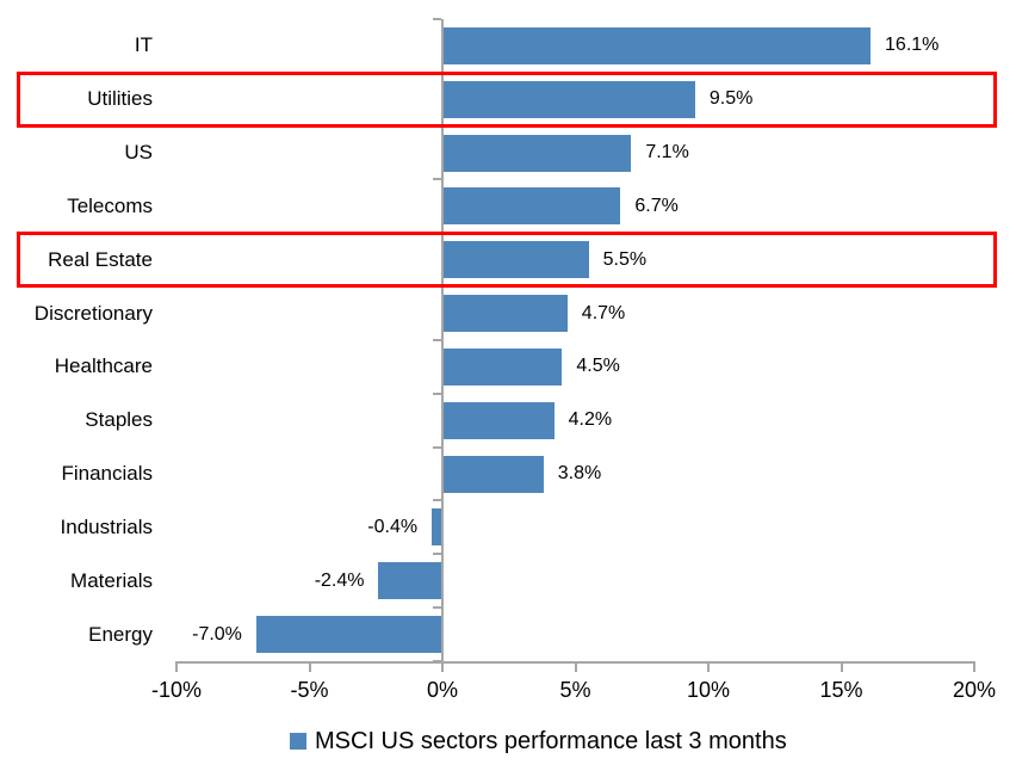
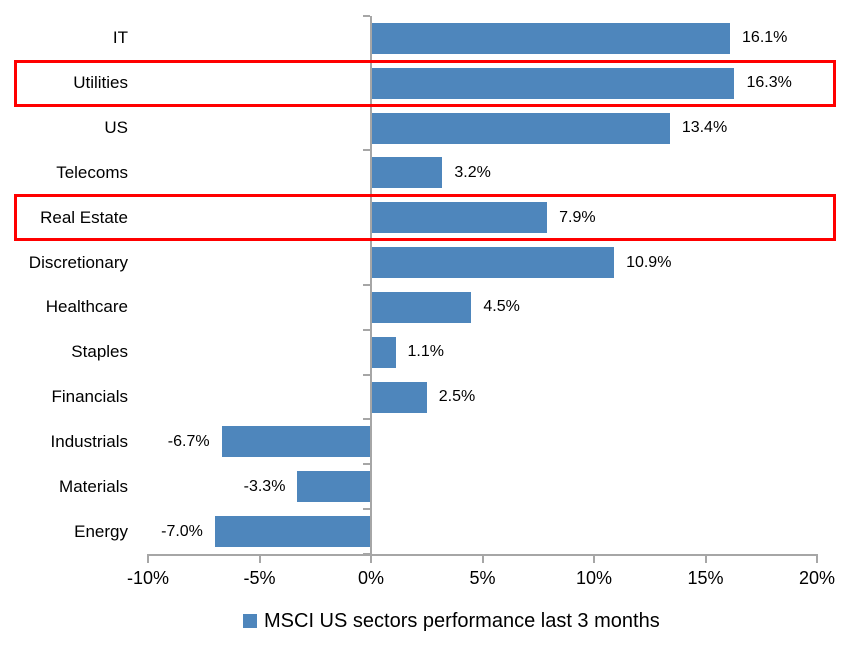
Utilities: 9.5% -> 16.3%
US: 7.1% -> 13.4%
Telecoms: 6.7% -> 3.2%
Real Estate: 5.5% -> 7.9%
Discretionary: 4.7% -> 10.9%
Staples: 4.2% -> 1.1%
Financials: 3.8% -> 2.5%
Industrials: -0.4% -> -6.7%
Materials: -2.4% -> -3.3%
